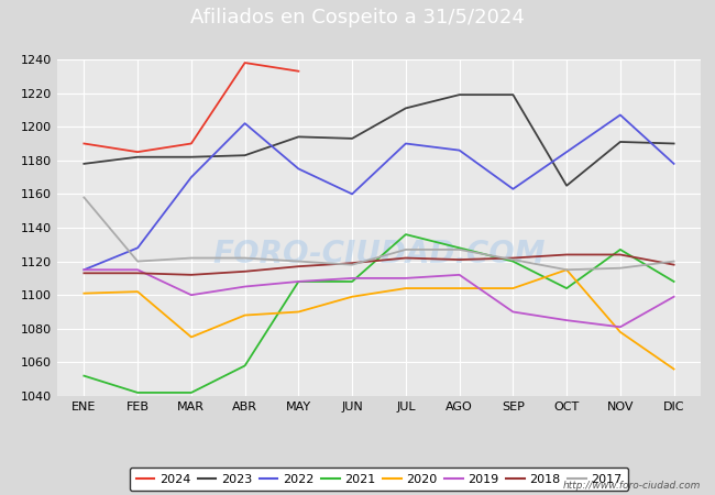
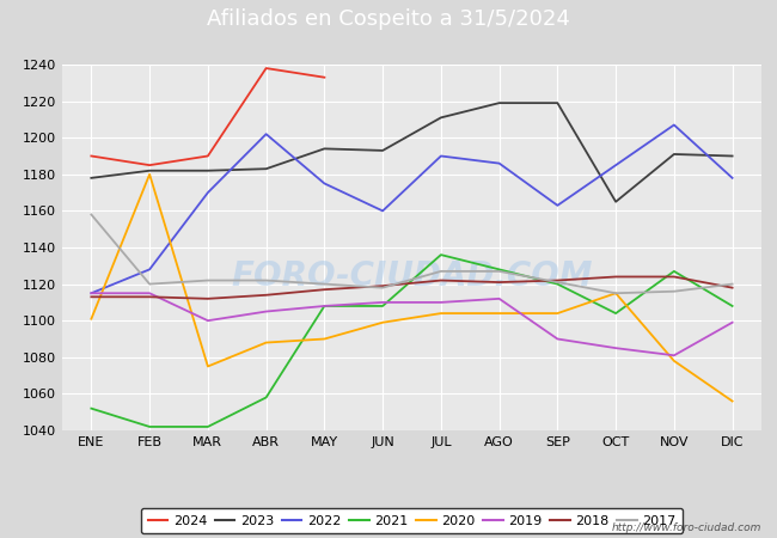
2020/FEB: 1102 -> 1180
